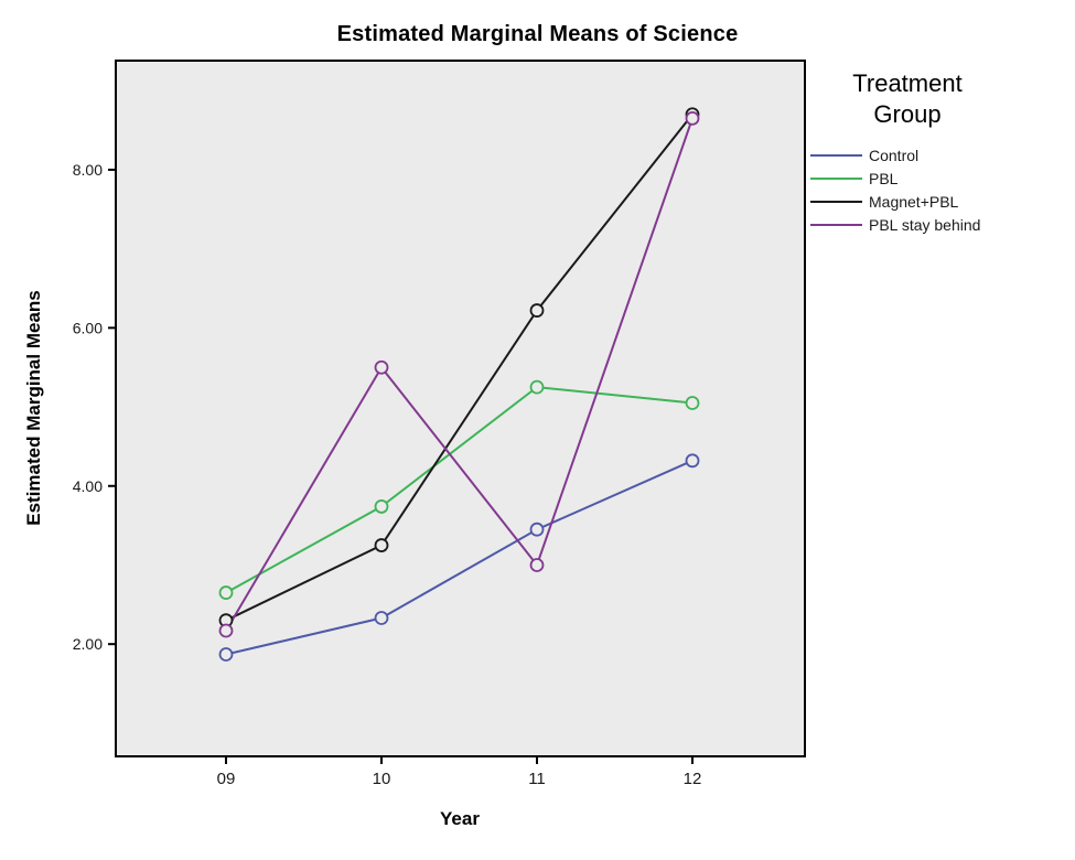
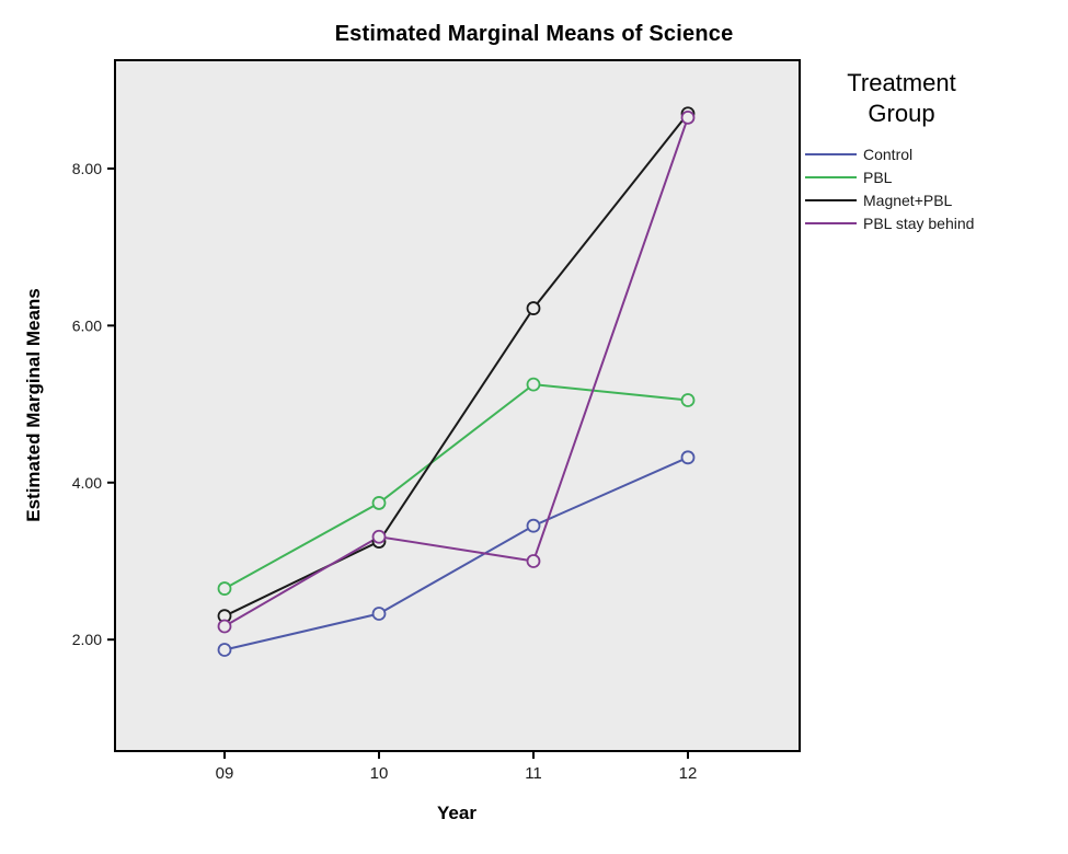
PBL stay behind/10: 5.5 -> 3.3
